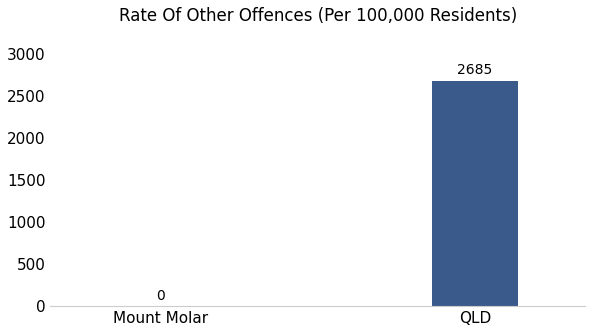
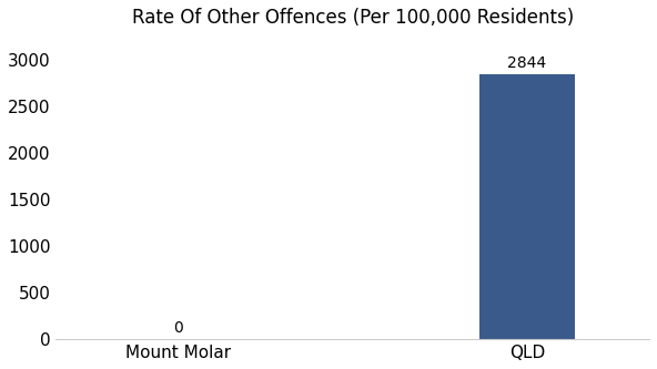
QLD: 2685 -> 2844
